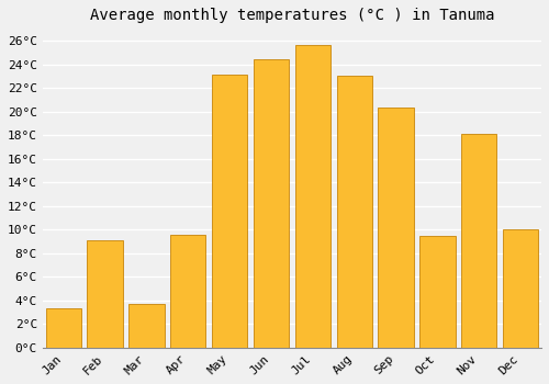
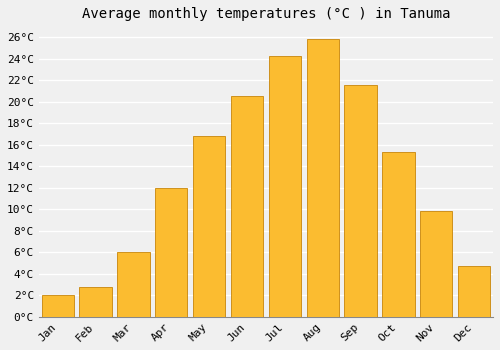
Jan: 3.3°C -> 2.0°C
Feb: 9.1°C -> 2.8°C
Mar: 3.7°C -> 6.0°C
Apr: 9.6°C -> 12.0°C
May: 23.1°C -> 16.8°C
Jun: 24.4°C -> 20.5°C
Jul: 25.6°C -> 24.2°C
Aug: 23.0°C -> 25.8°C
Sep: 20.3°C -> 21.5°C
Oct: 9.5°C -> 15.3°C
Nov: 18.1°C -> 9.8°C
Dec: 10.0°C -> 4.7°C
